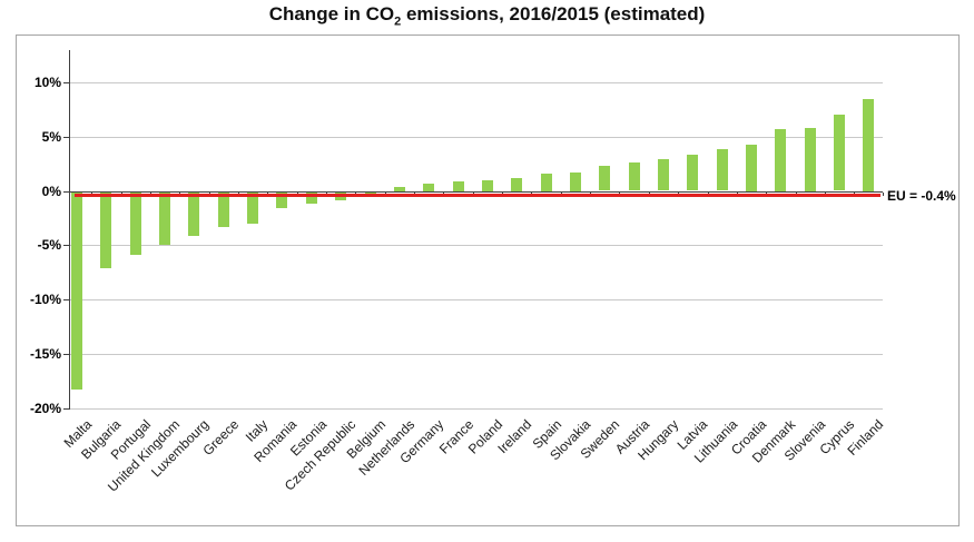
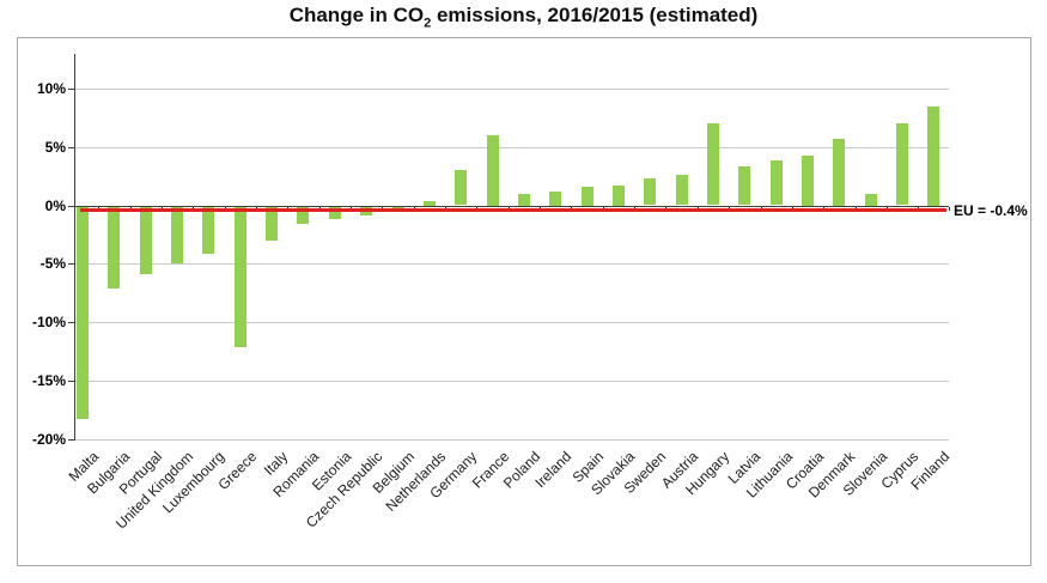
Greece: -3% -> -12%
Germany: 1% -> 3%
France: 1% -> 6%
Hungary: 3% -> 7%
Slovenia: 6% -> 1%
